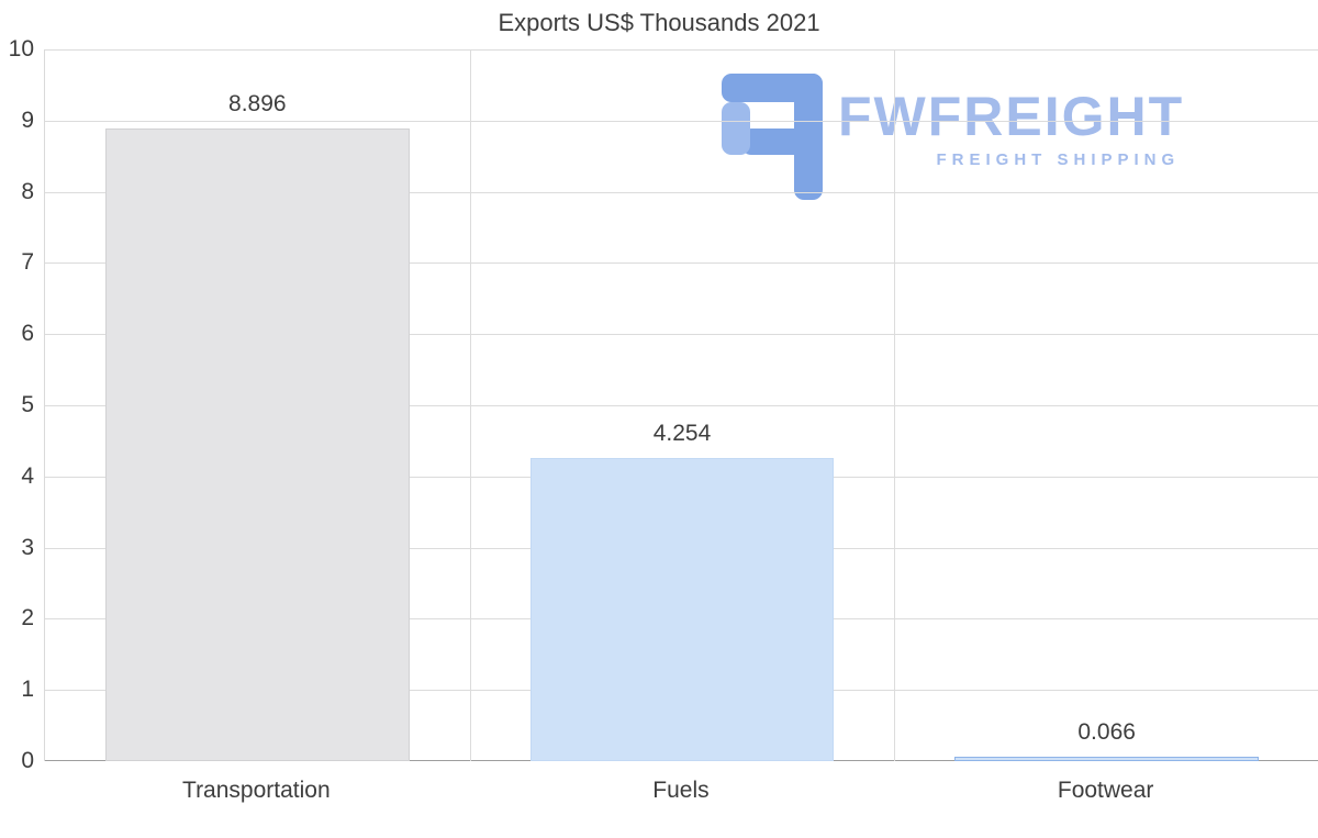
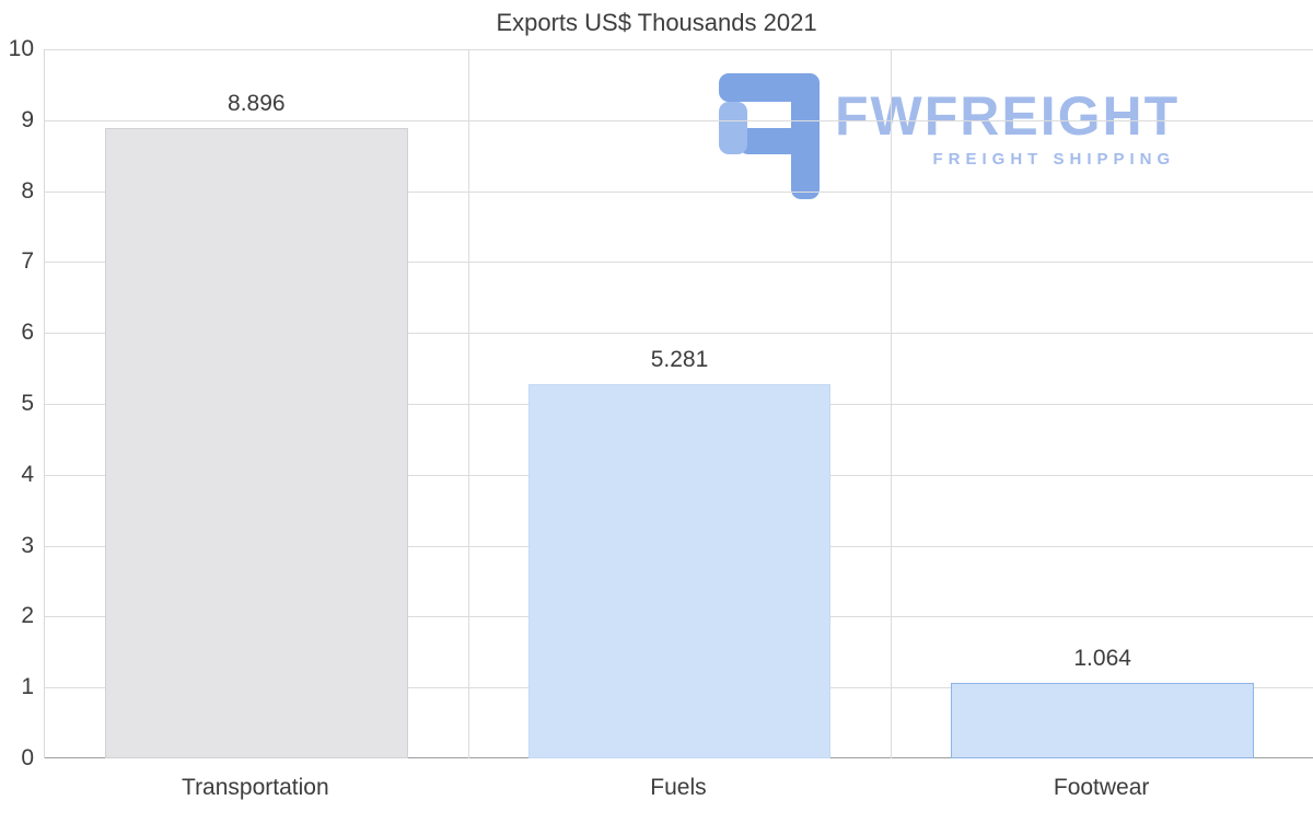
Fuels: 4.254 -> 5.281
Footwear: 0.066 -> 1.064
